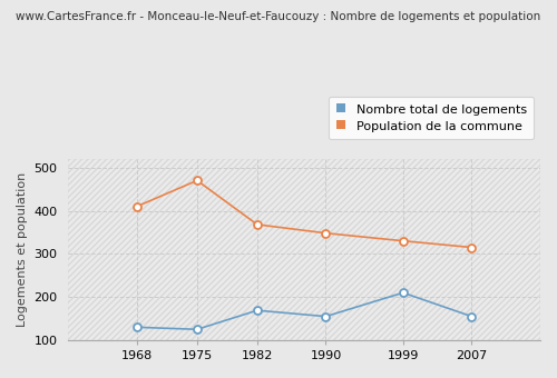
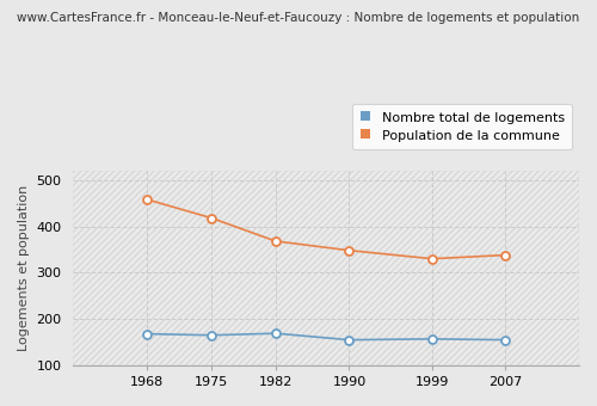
Nombre total de logements/1968: 130 -> 168
Population de la commune/1968: 410 -> 458
Nombre total de logements/1975: 125 -> 165
Population de la commune/1975: 470 -> 418
Nombre total de logements/1999: 210 -> 157
Population de la commune/2007: 315 -> 338
